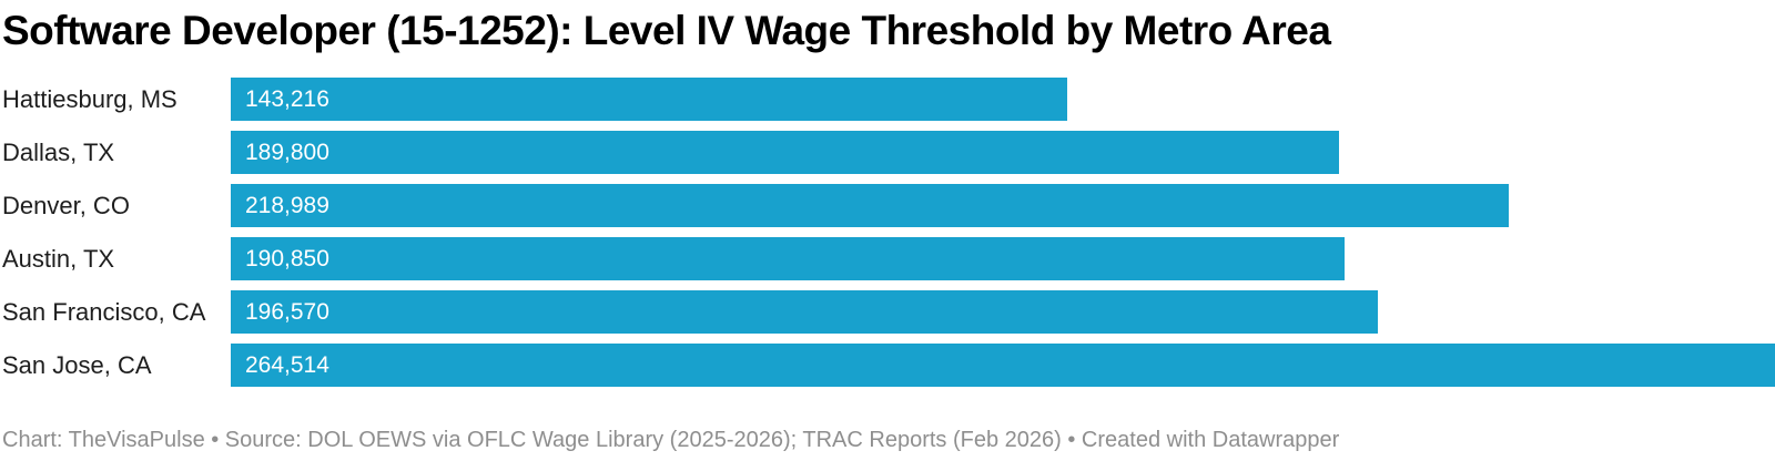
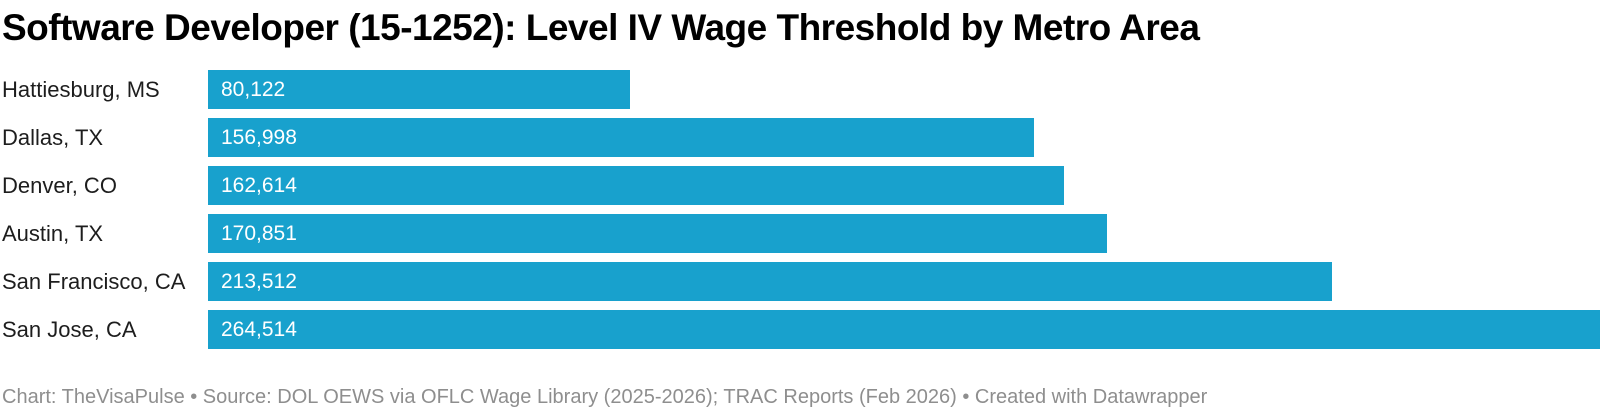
Hattiesburg, MS: 143,216 -> 80,122
Dallas, TX: 189,800 -> 156,998
Denver, CO: 218,989 -> 162,614
Austin, TX: 190,850 -> 170,851
San Francisco, CA: 196,570 -> 213,512
